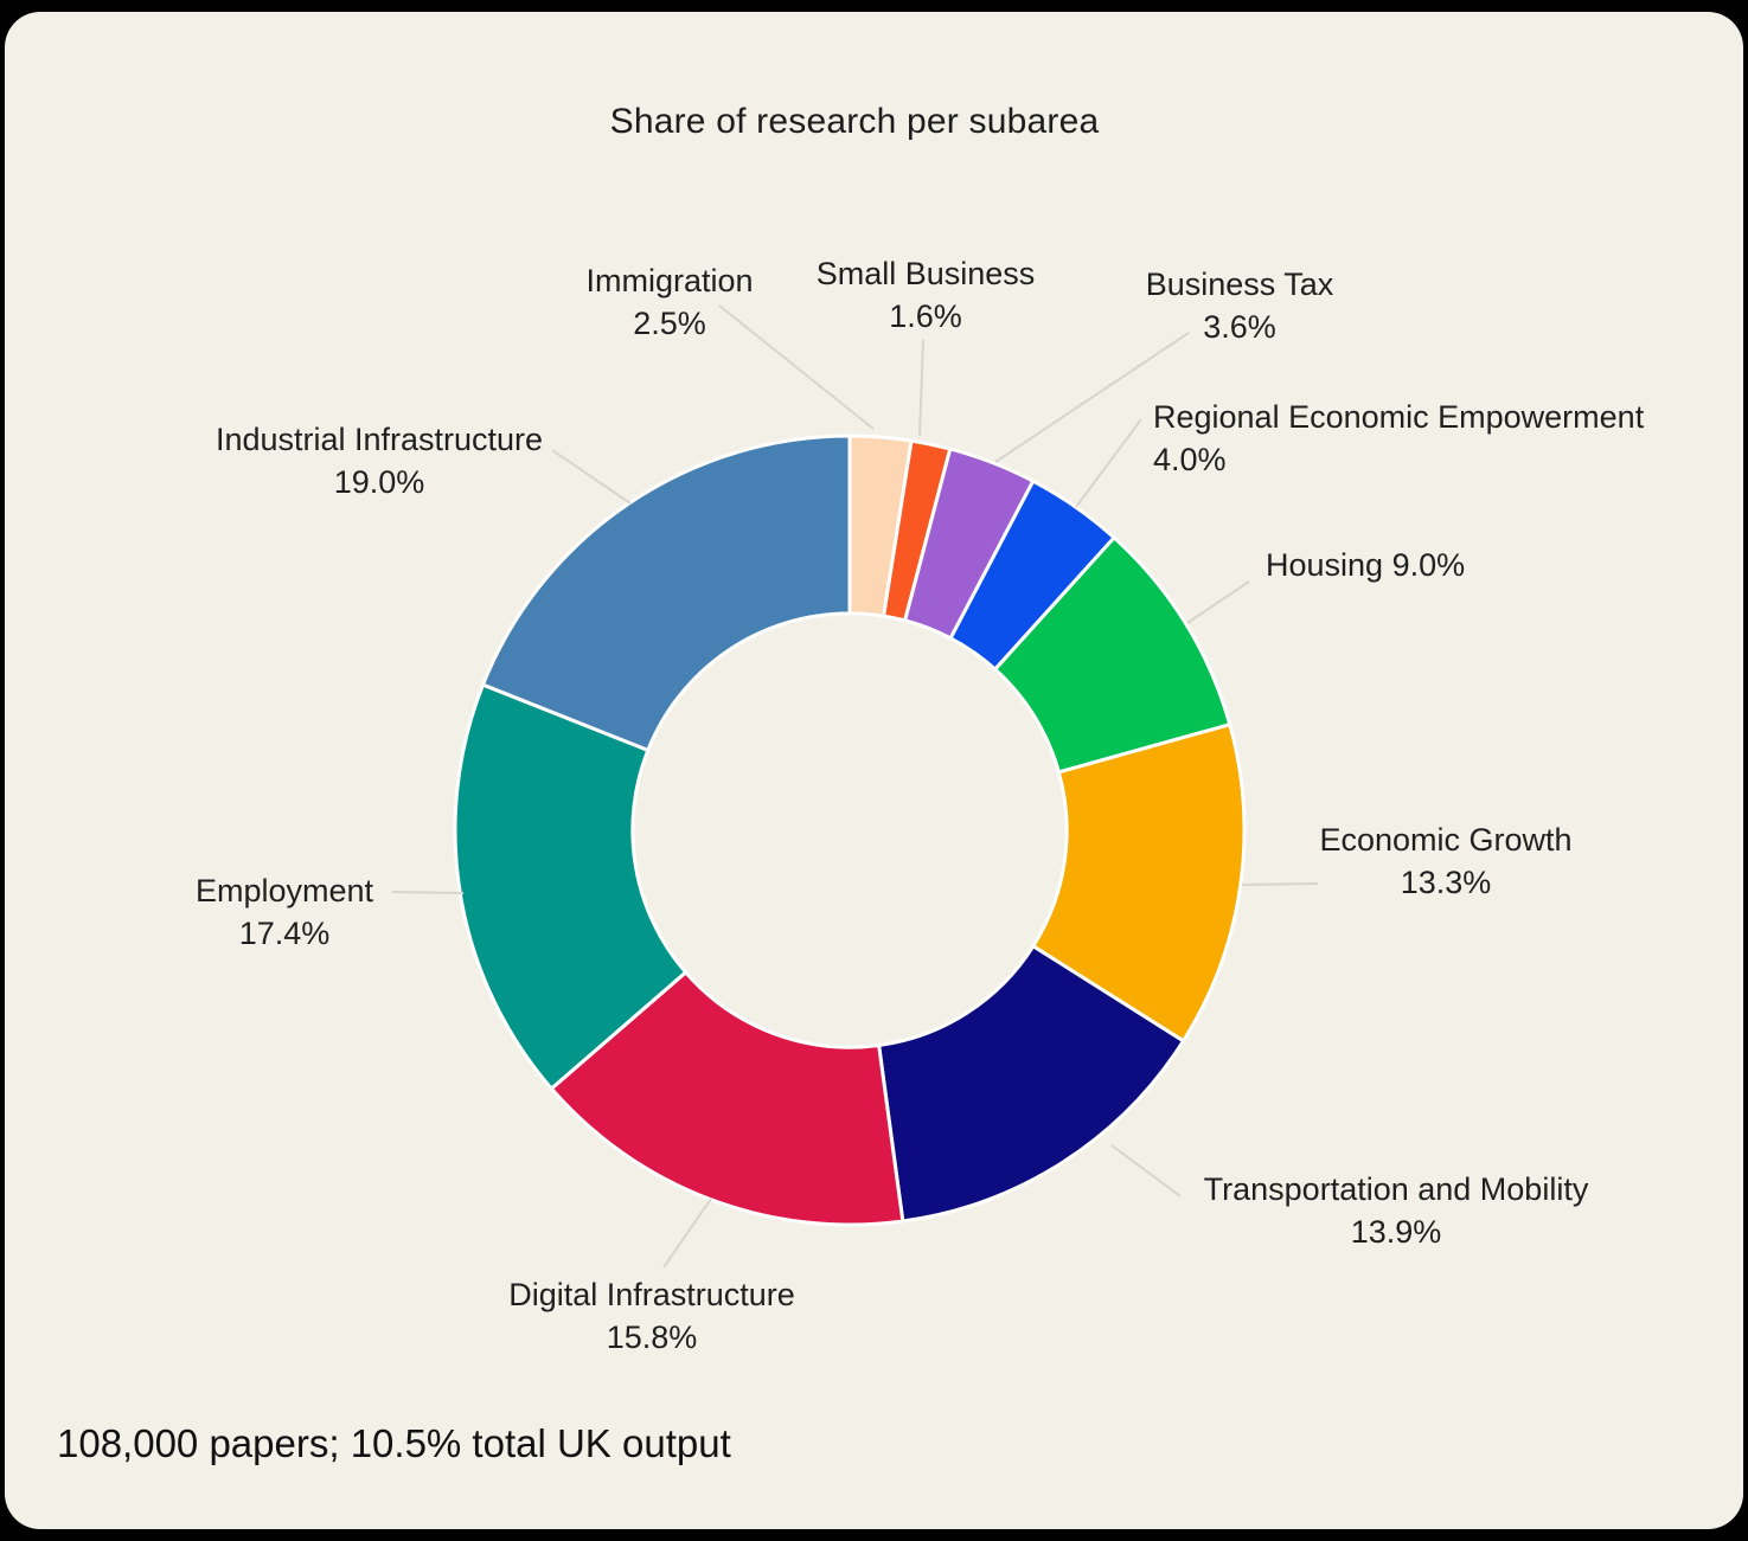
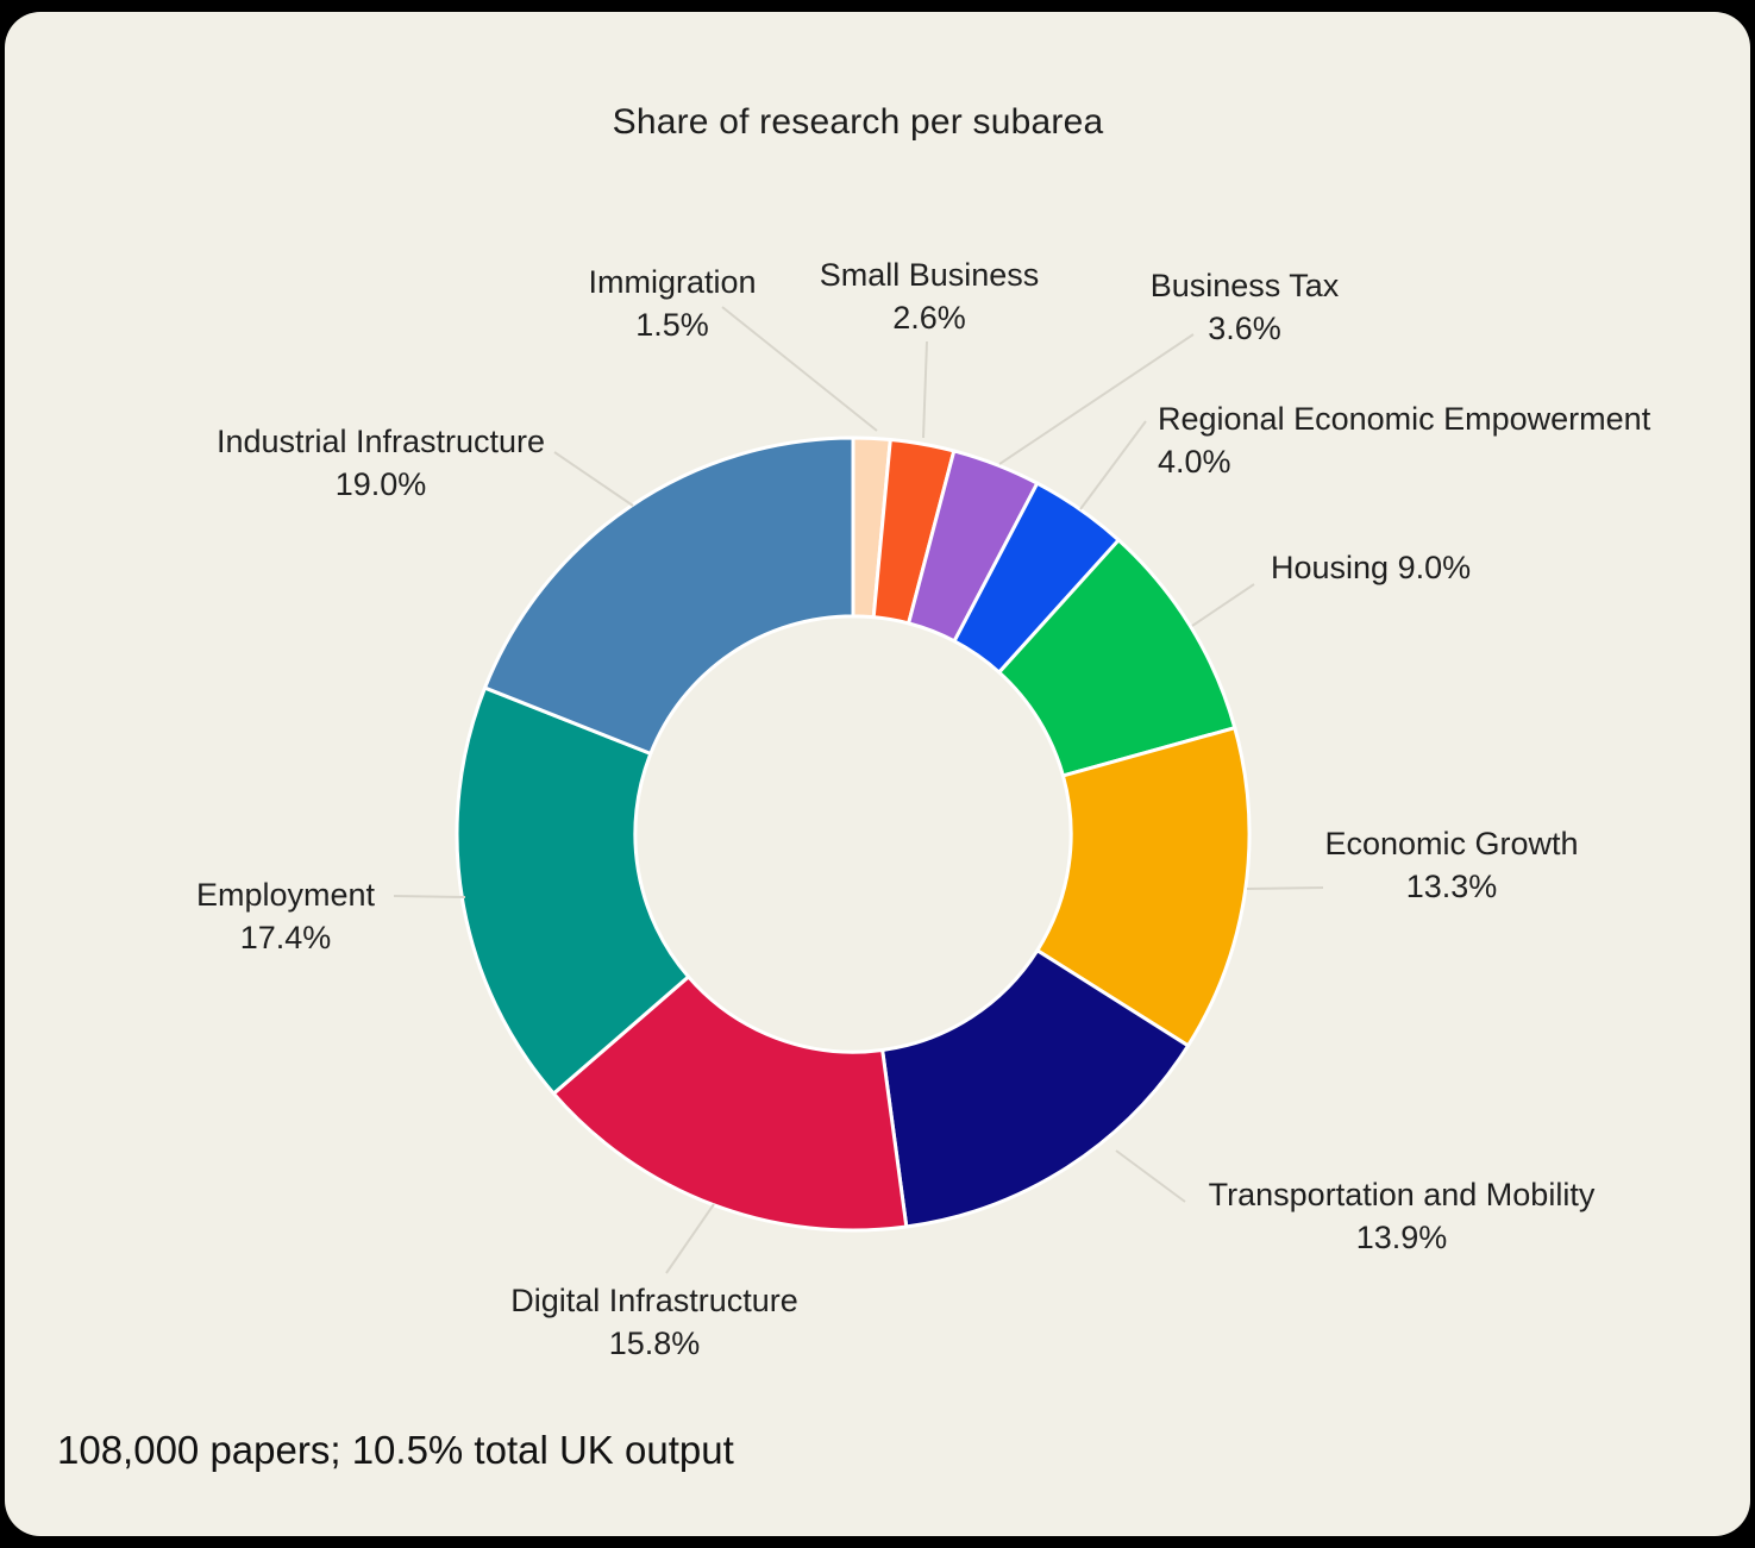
Immigration: 2.5% -> 1.5%
Small Business: 1.6% -> 2.6%
